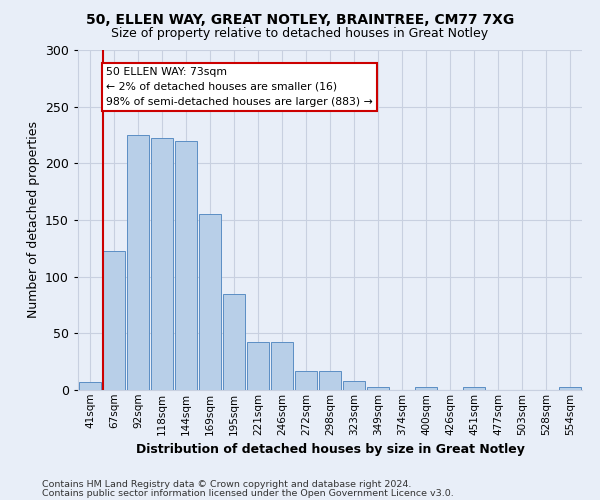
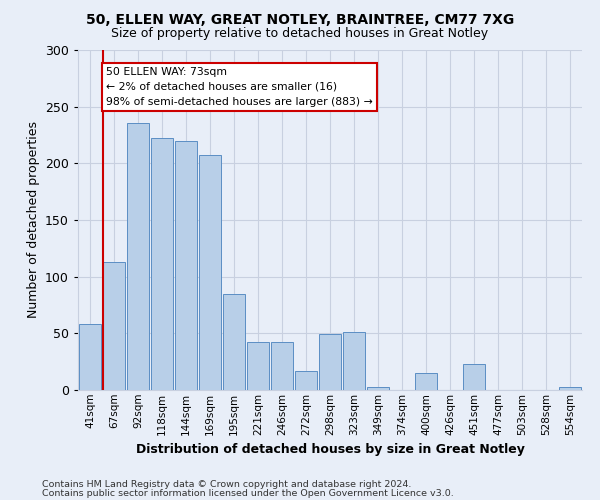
41sqm: 7 -> 58
67sqm: 123 -> 113
92sqm: 225 -> 236
169sqm: 155 -> 207
298sqm: 17 -> 49
323sqm: 8 -> 51
400sqm: 3 -> 15
451sqm: 3 -> 23
